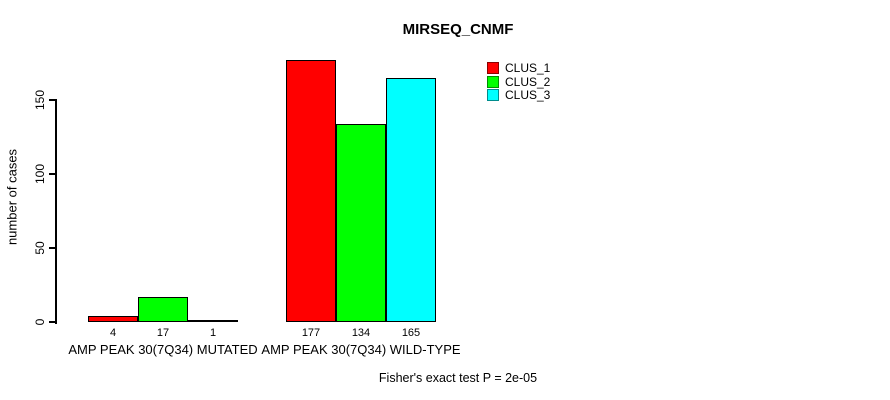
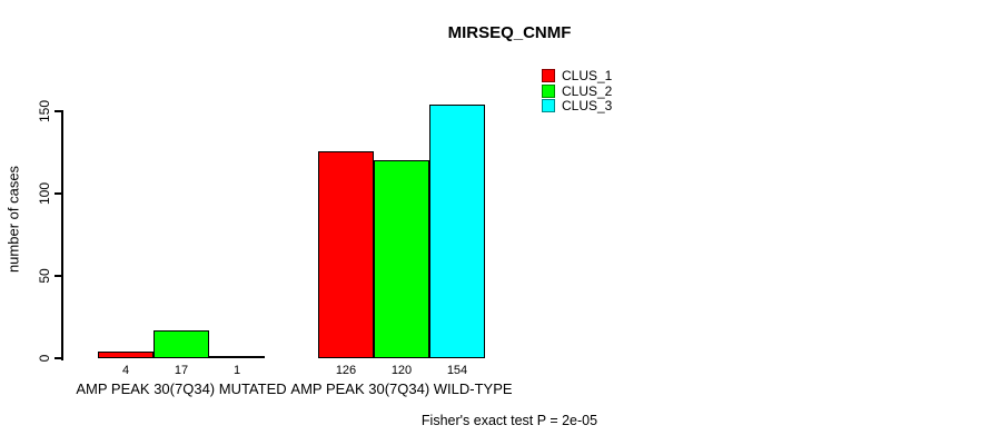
CLUS_1/AMP PEAK 30(7Q34) WILD-TYPE: 177 -> 126
CLUS_2/AMP PEAK 30(7Q34) WILD-TYPE: 134 -> 120
CLUS_3/AMP PEAK 30(7Q34) WILD-TYPE: 165 -> 154
